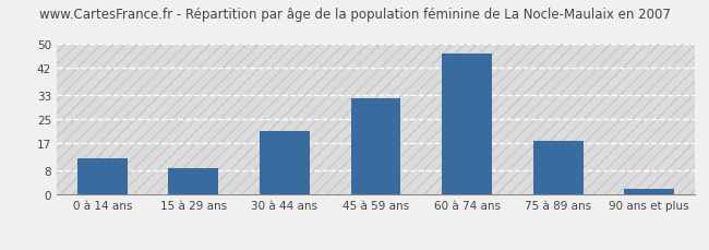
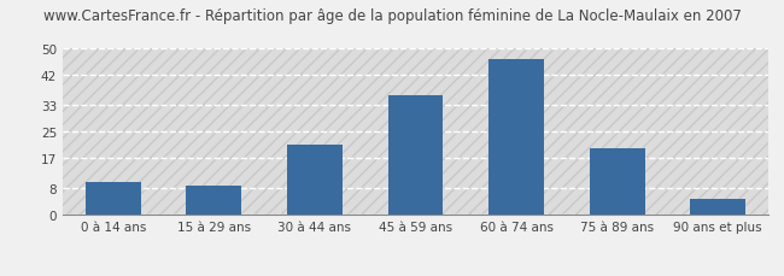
0 à 14 ans: 12 -> 10
45 à 59 ans: 32 -> 36
75 à 89 ans: 18 -> 20
90 ans et plus: 2 -> 5
